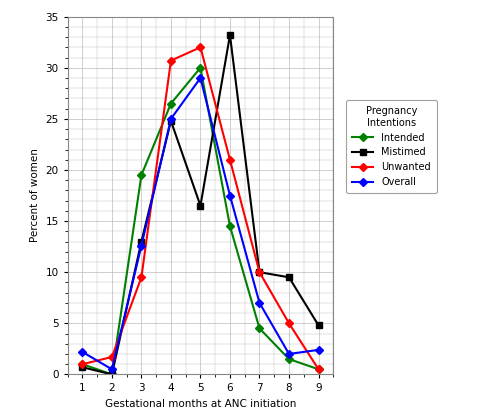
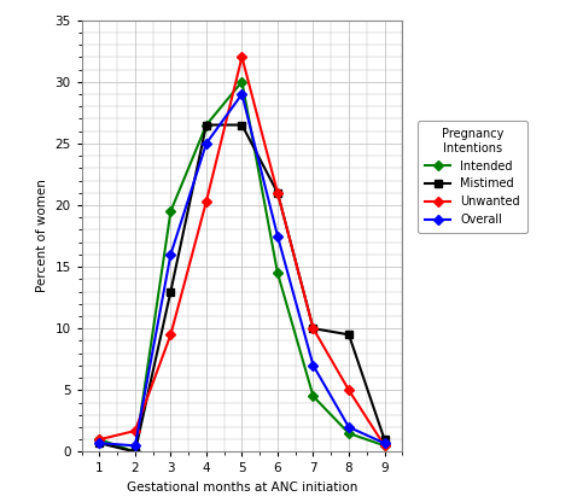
Overall/1: 2.2 -> 0.7
Overall/3: 12.6 -> 16.0
Mistimed/4: 24.8 -> 26.5
Unwanted/4: 30.7 -> 20.3
Mistimed/5: 16.5 -> 26.5
Mistimed/6: 33.2 -> 21.0
Mistimed/9: 4.8 -> 1.0
Overall/9: 2.4 -> 0.7
